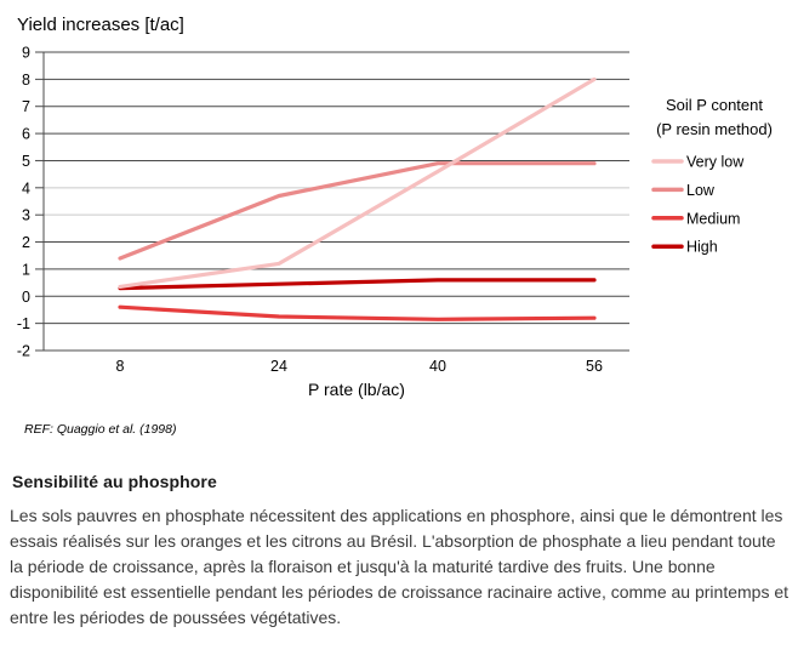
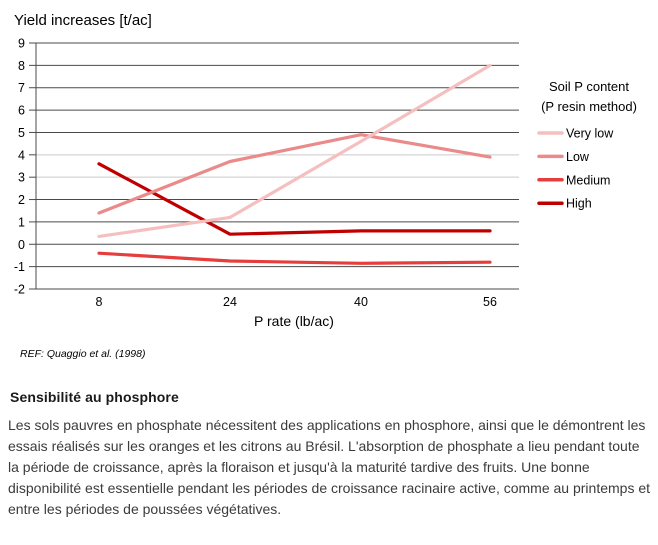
High/8: 0.3 -> 3.6
Low/56: 4.9 -> 3.9
